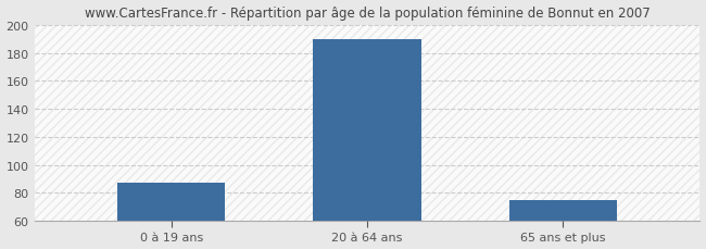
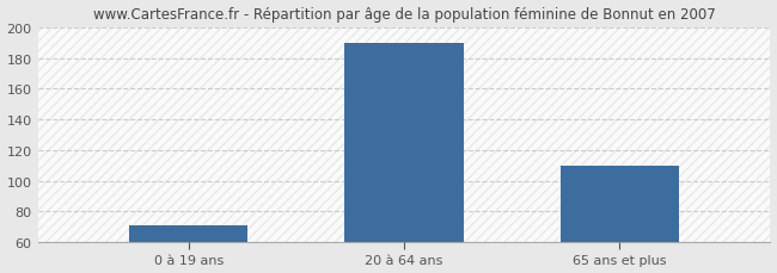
0 à 19 ans: 87 -> 71
65 ans et plus: 75 -> 110
